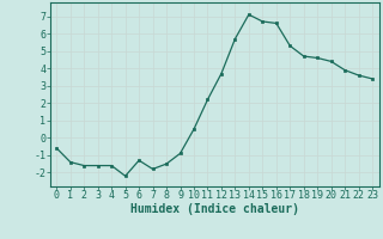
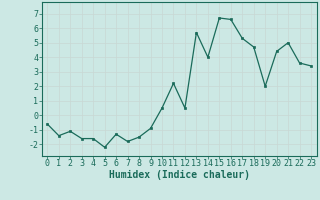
2: -1.6 -> -1.1
12: 3.7 -> 0.5
14: 7.1 -> 4.0
19: 4.6 -> 2.0
21: 3.9 -> 5.0
